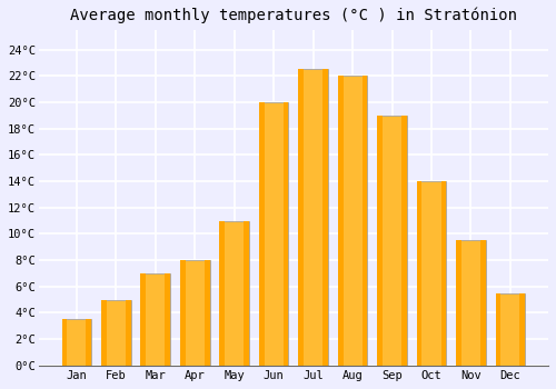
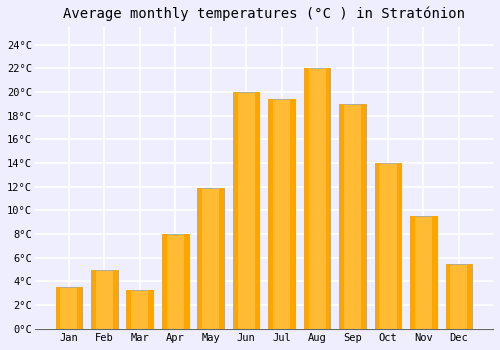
Mar: 7.0°C -> 3.3°C
May: 11.0°C -> 11.9°C
Jul: 22.5°C -> 19.4°C
